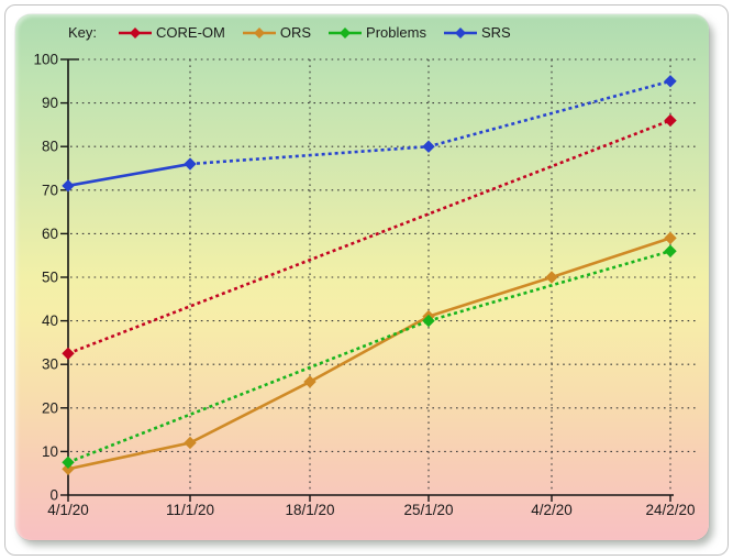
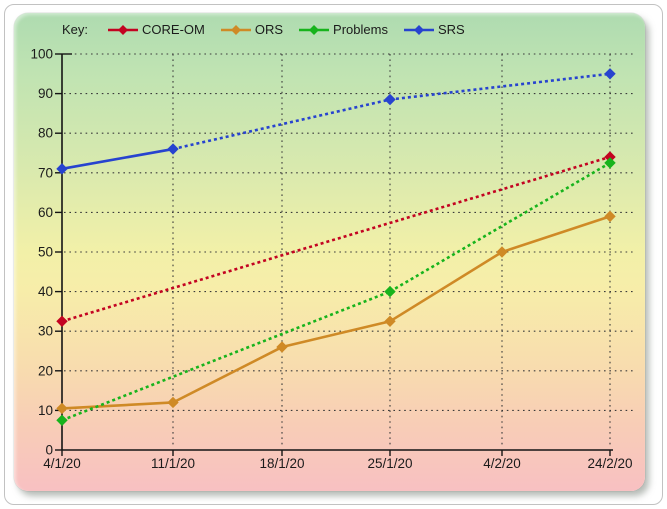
ORS/4/1/20: 6 -> 10
ORS/25/1/20: 41 -> 32
SRS/25/1/20: 80 -> 88
CORE-OM/24/2/20: 86 -> 74
Problems/24/2/20: 56 -> 72
